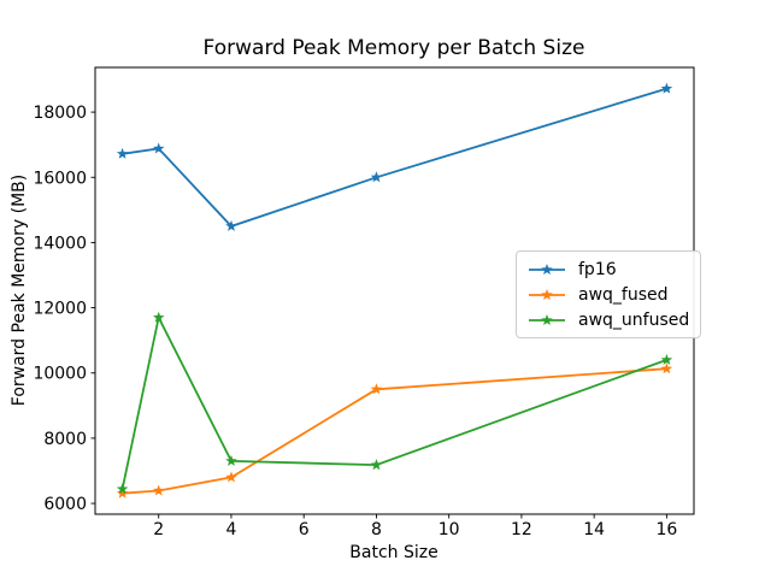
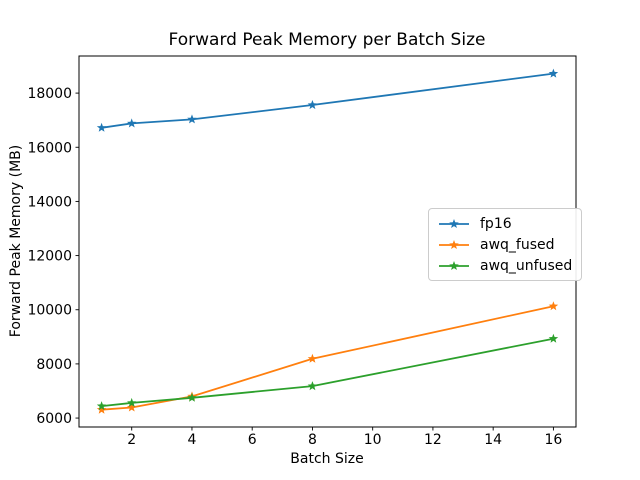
awq_unfused/2: 11700 -> 6600
fp16/4: 14500 -> 17000
awq_unfused/4: 7300 -> 6800
fp16/8: 16000 -> 17600
awq_fused/8: 9500 -> 8200
awq_unfused/16: 10400 -> 8900
